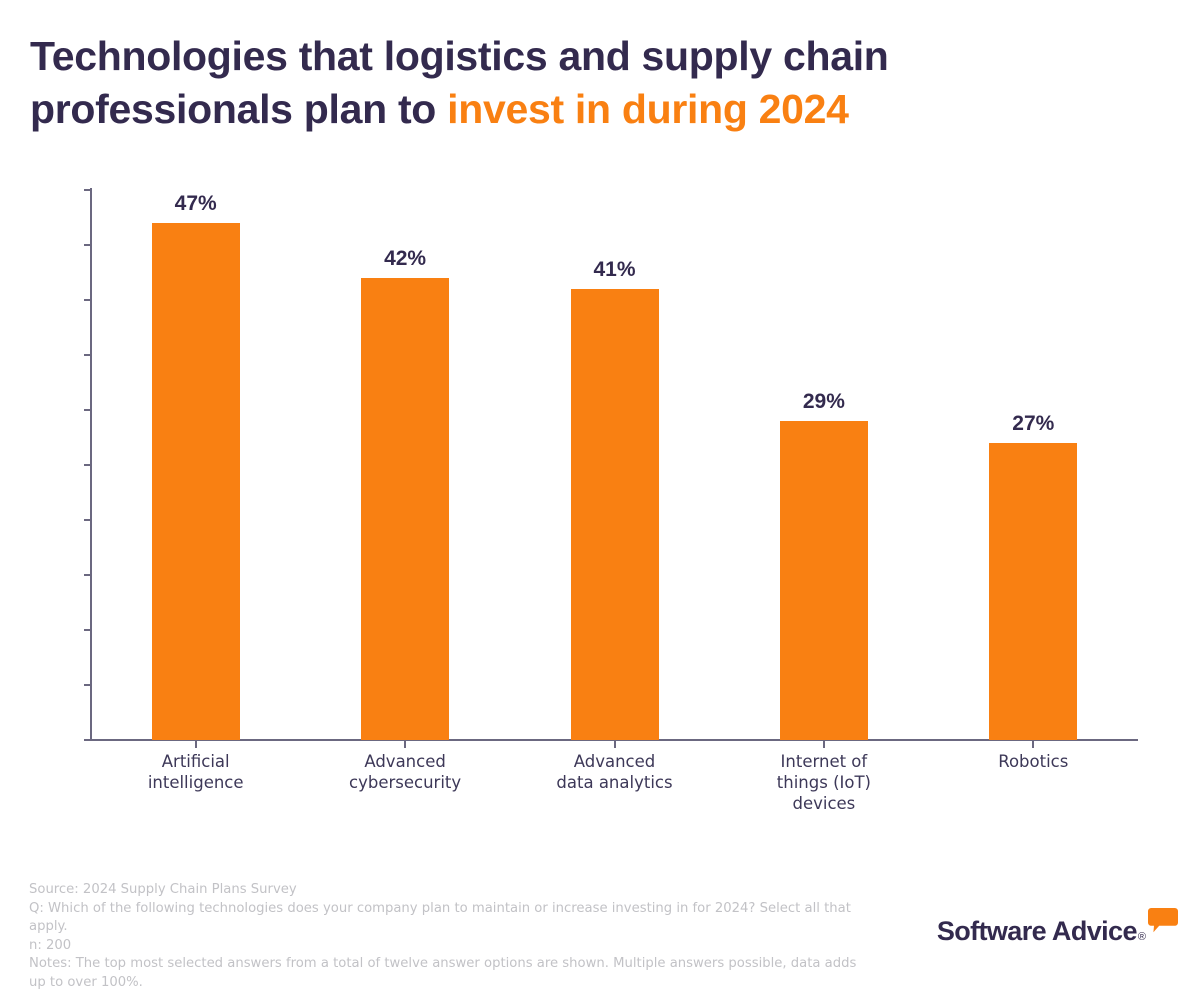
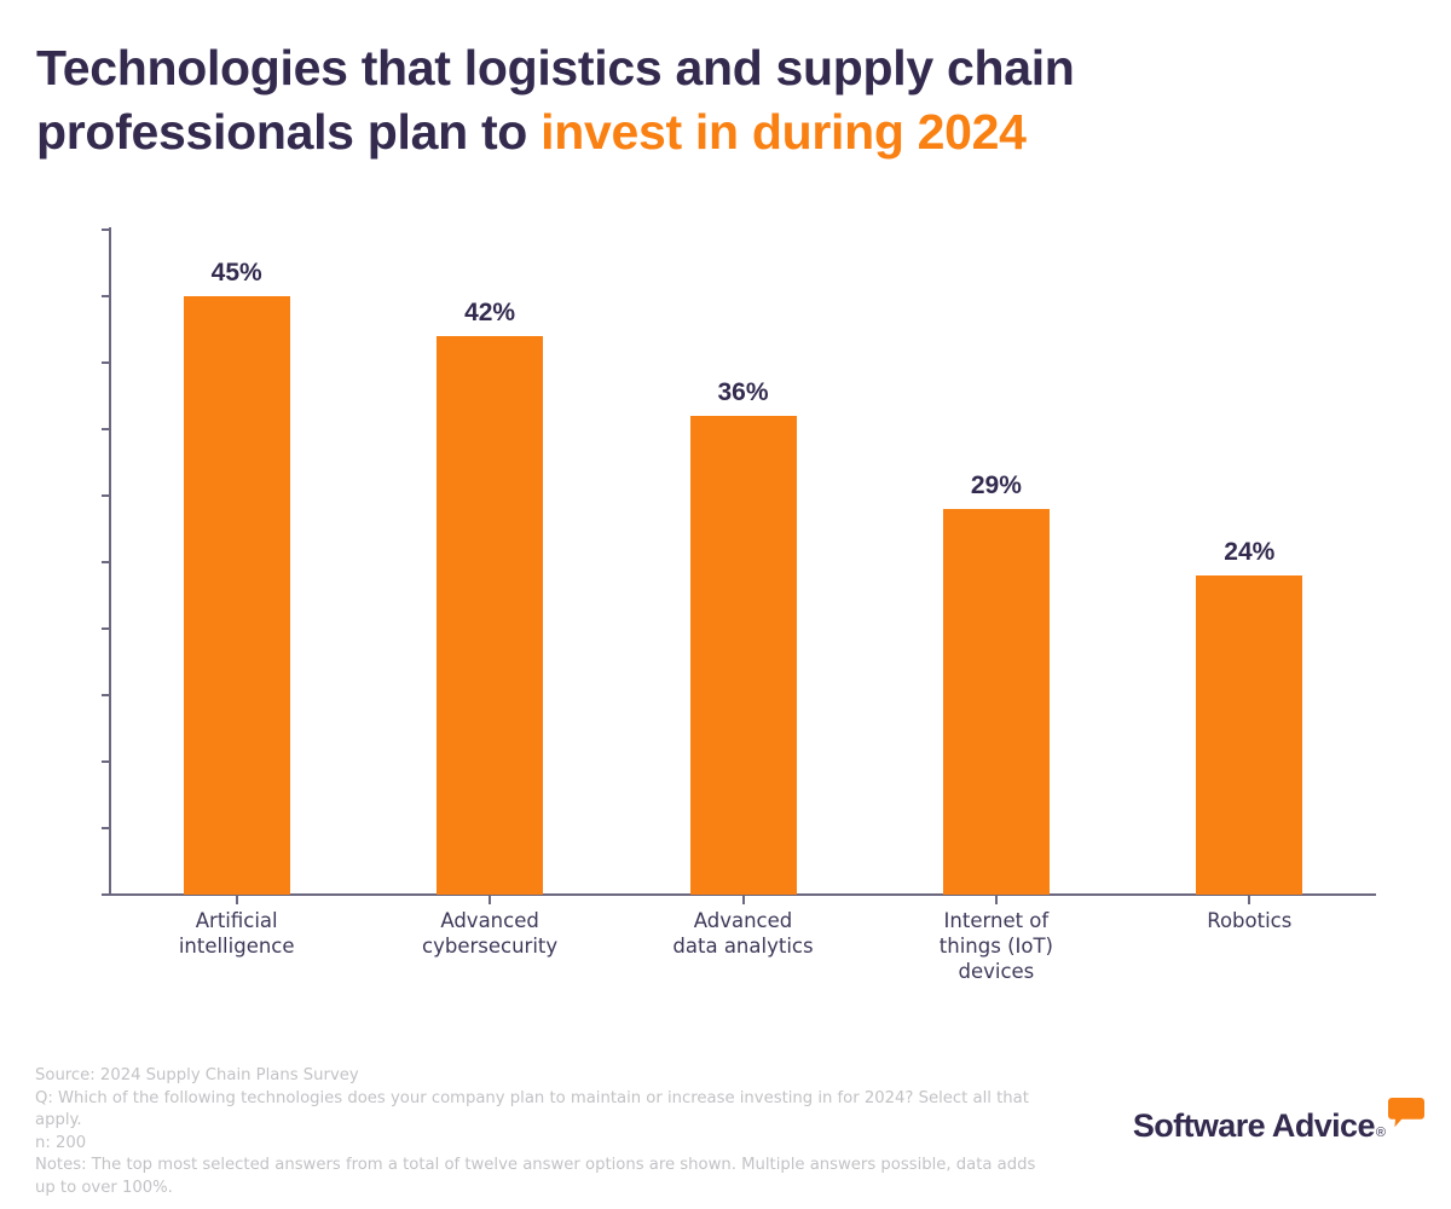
Artificial intelligence: 47% -> 45%
Advanced data analytics: 41% -> 36%
Robotics: 27% -> 24%
